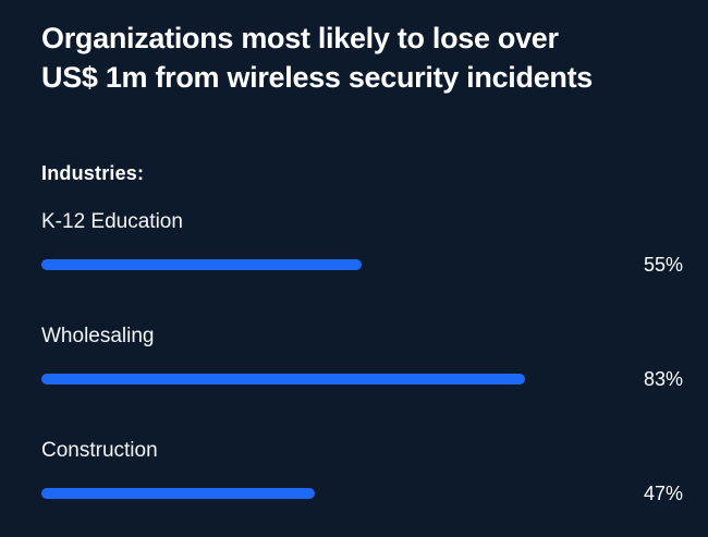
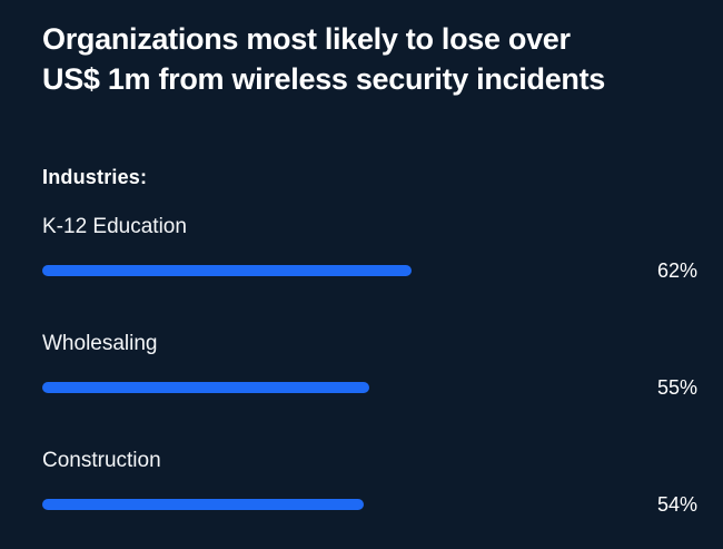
K-12 Education: 55% -> 62%
Wholesaling: 83% -> 55%
Construction: 47% -> 54%
